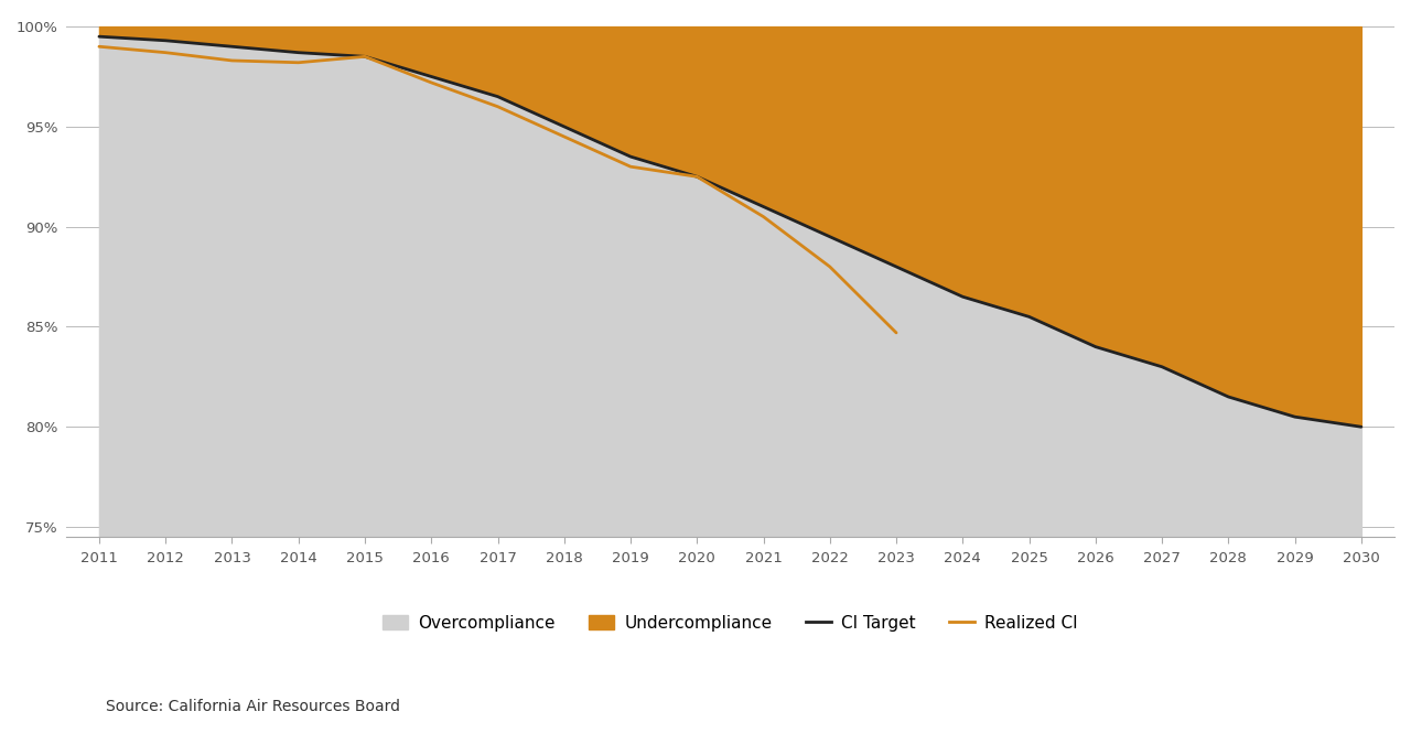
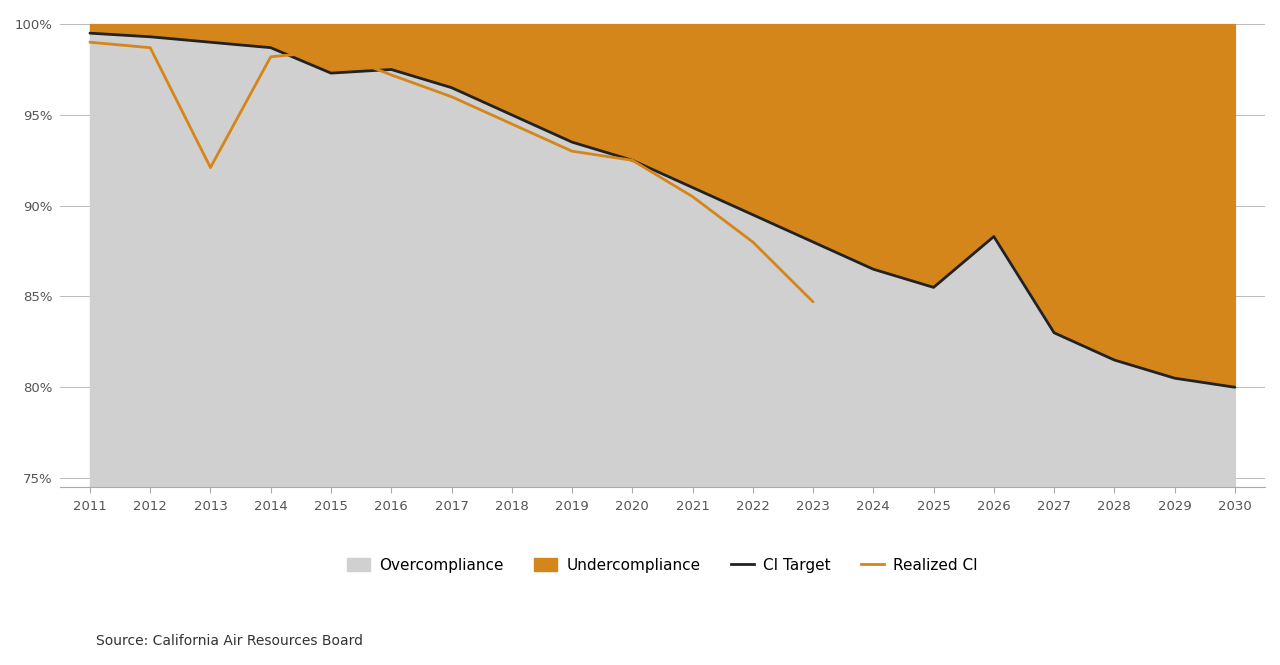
Realized CI/2013: 98.3% -> 92.1%
CI Target/2015: 98.5% -> 97.3%
CI Target/2026: 84.0% -> 88.3%
